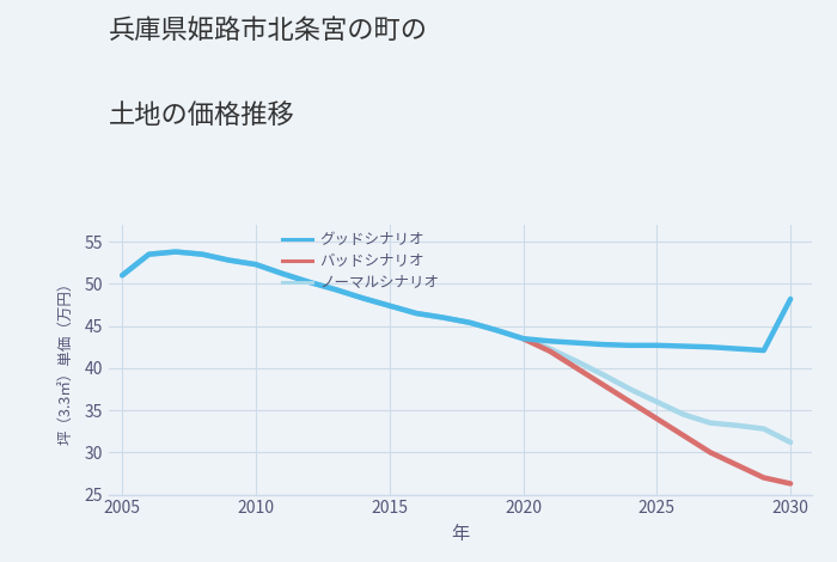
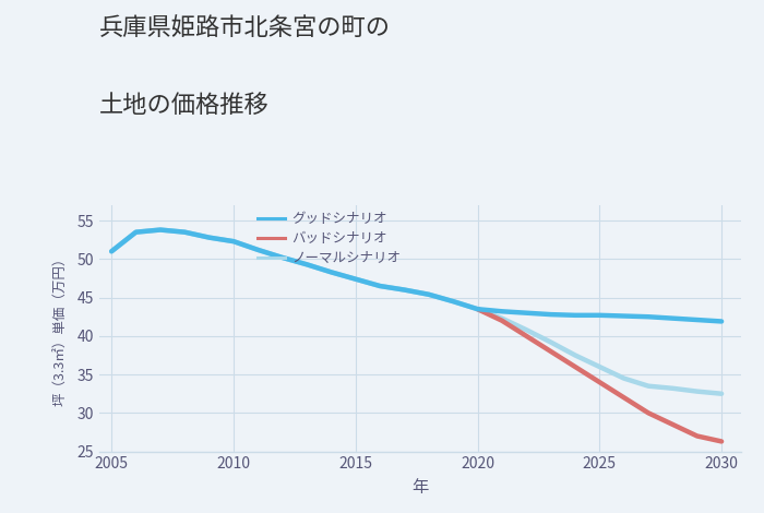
グッドシナリオ/2030: 48.2 -> 41.9
ノーマルシナリオ/2030: 31.2 -> 32.5
